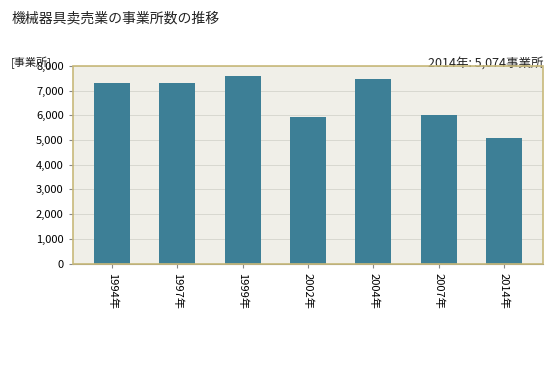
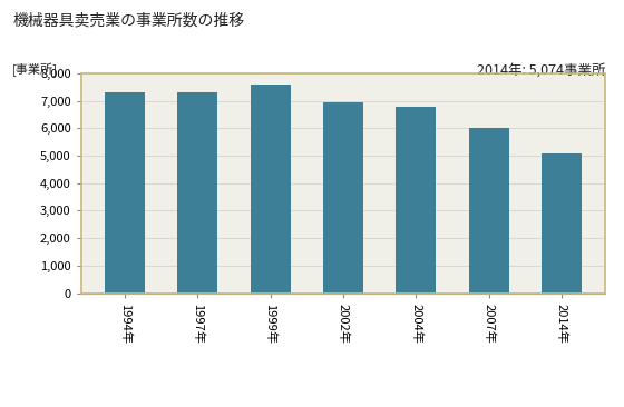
2002年: 5,950 -> 6,950
2004年: 7,450 -> 6,800
